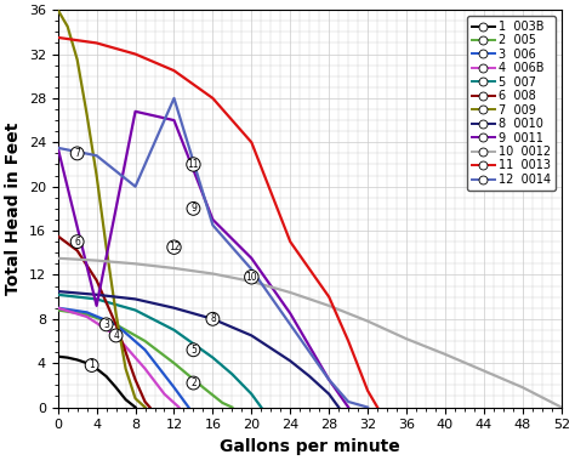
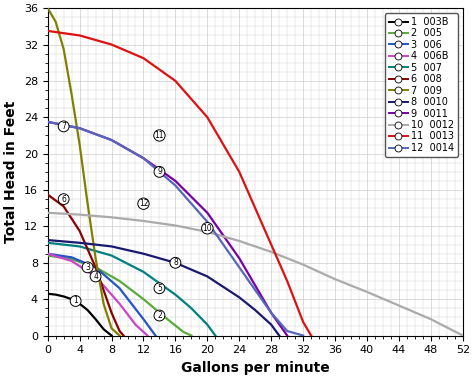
9 0011/4: 9.2 -> 22.8
9 0011/8: 26.8 -> 21.5
12 0014/8: 20.0 -> 21.5
9 0011/12: 26.0 -> 19.5
12 0014/12: 28.0 -> 19.5
11 0013/24: 15.0 -> 18.0
